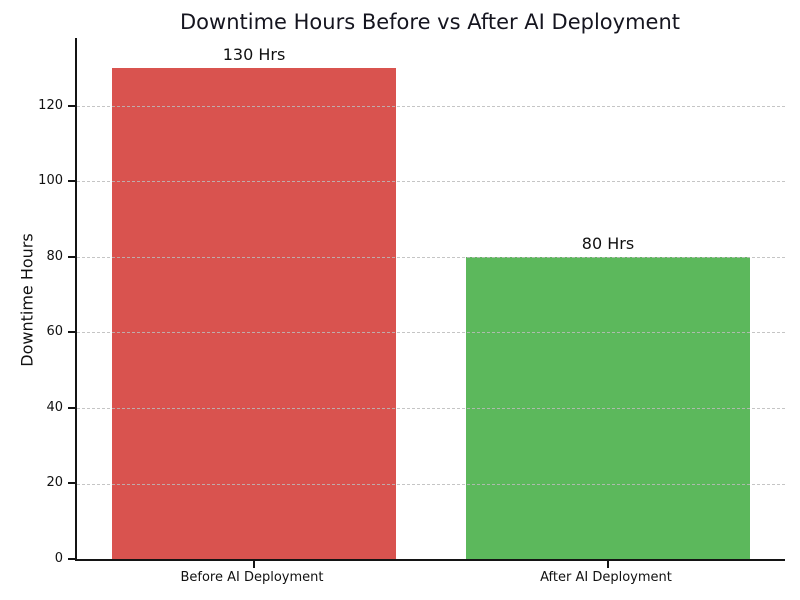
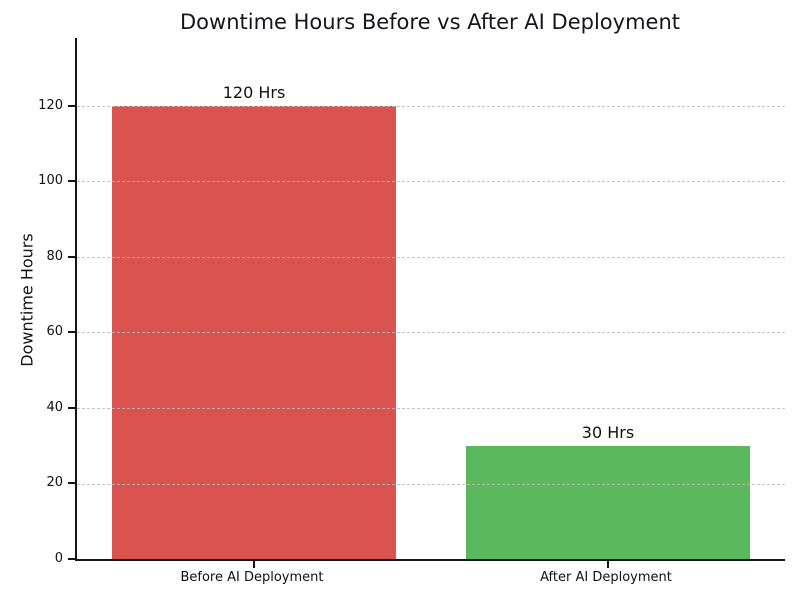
Before AI Deployment: 130 -> 120
After AI Deployment: 80 -> 30
